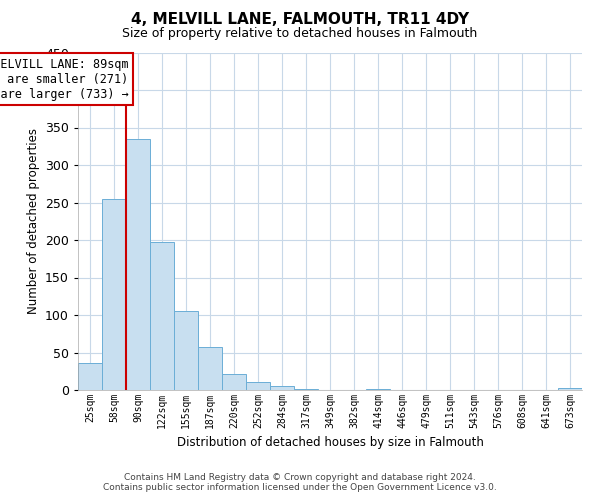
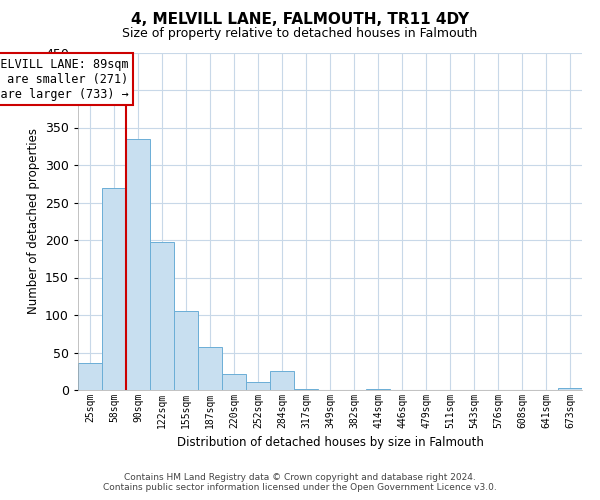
58sqm: 255 -> 270
284sqm: 5 -> 26
